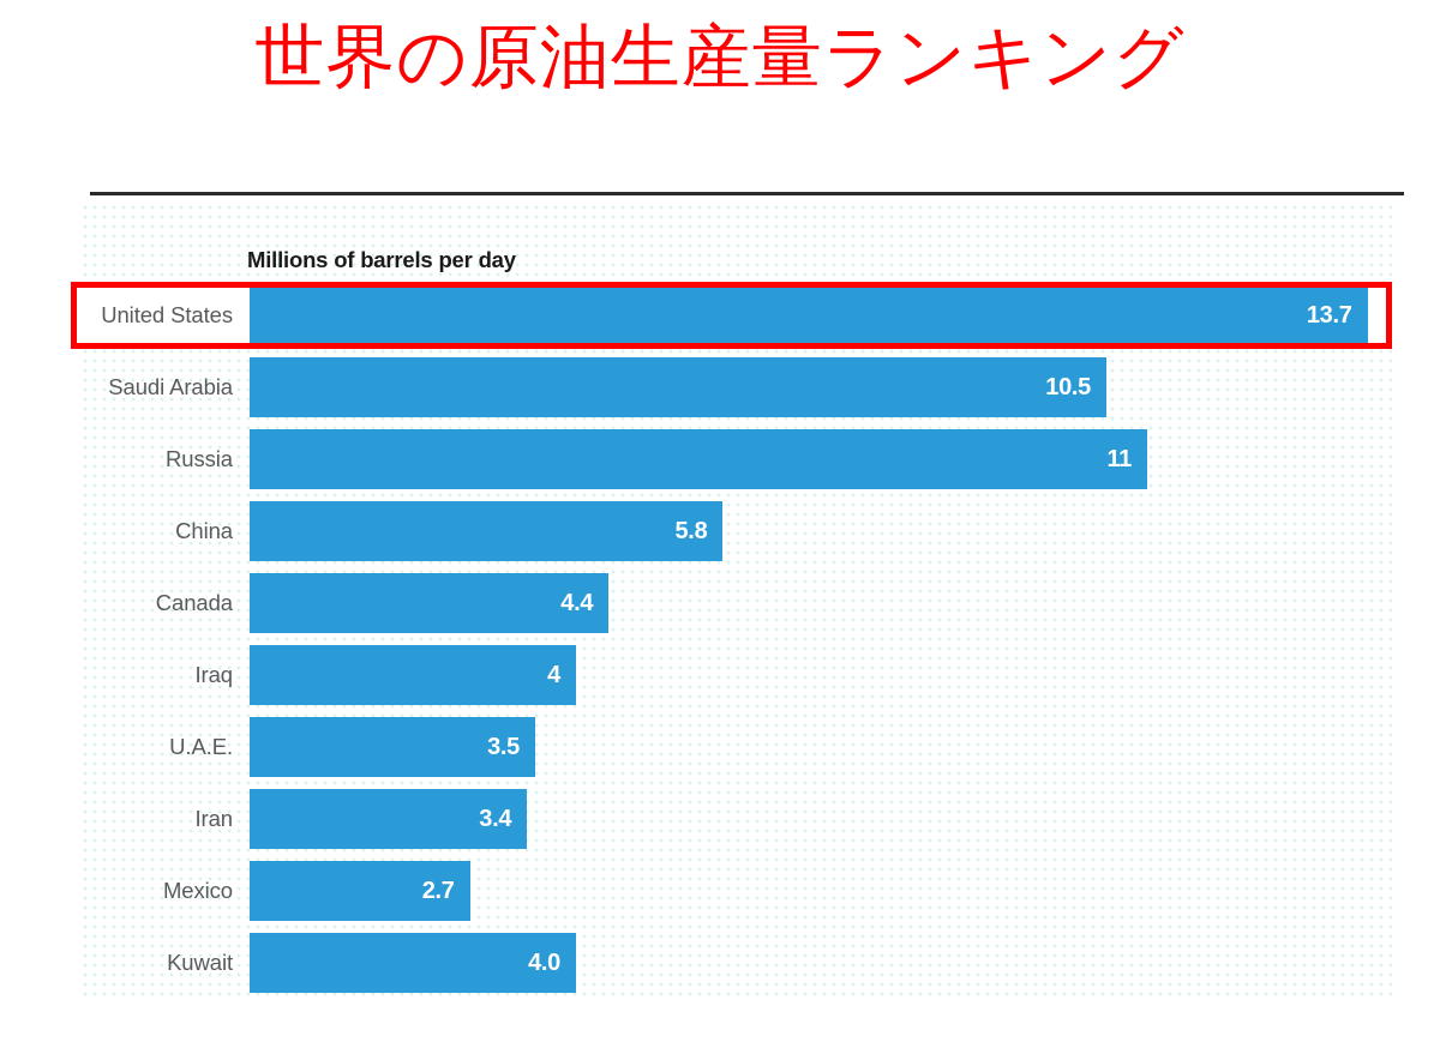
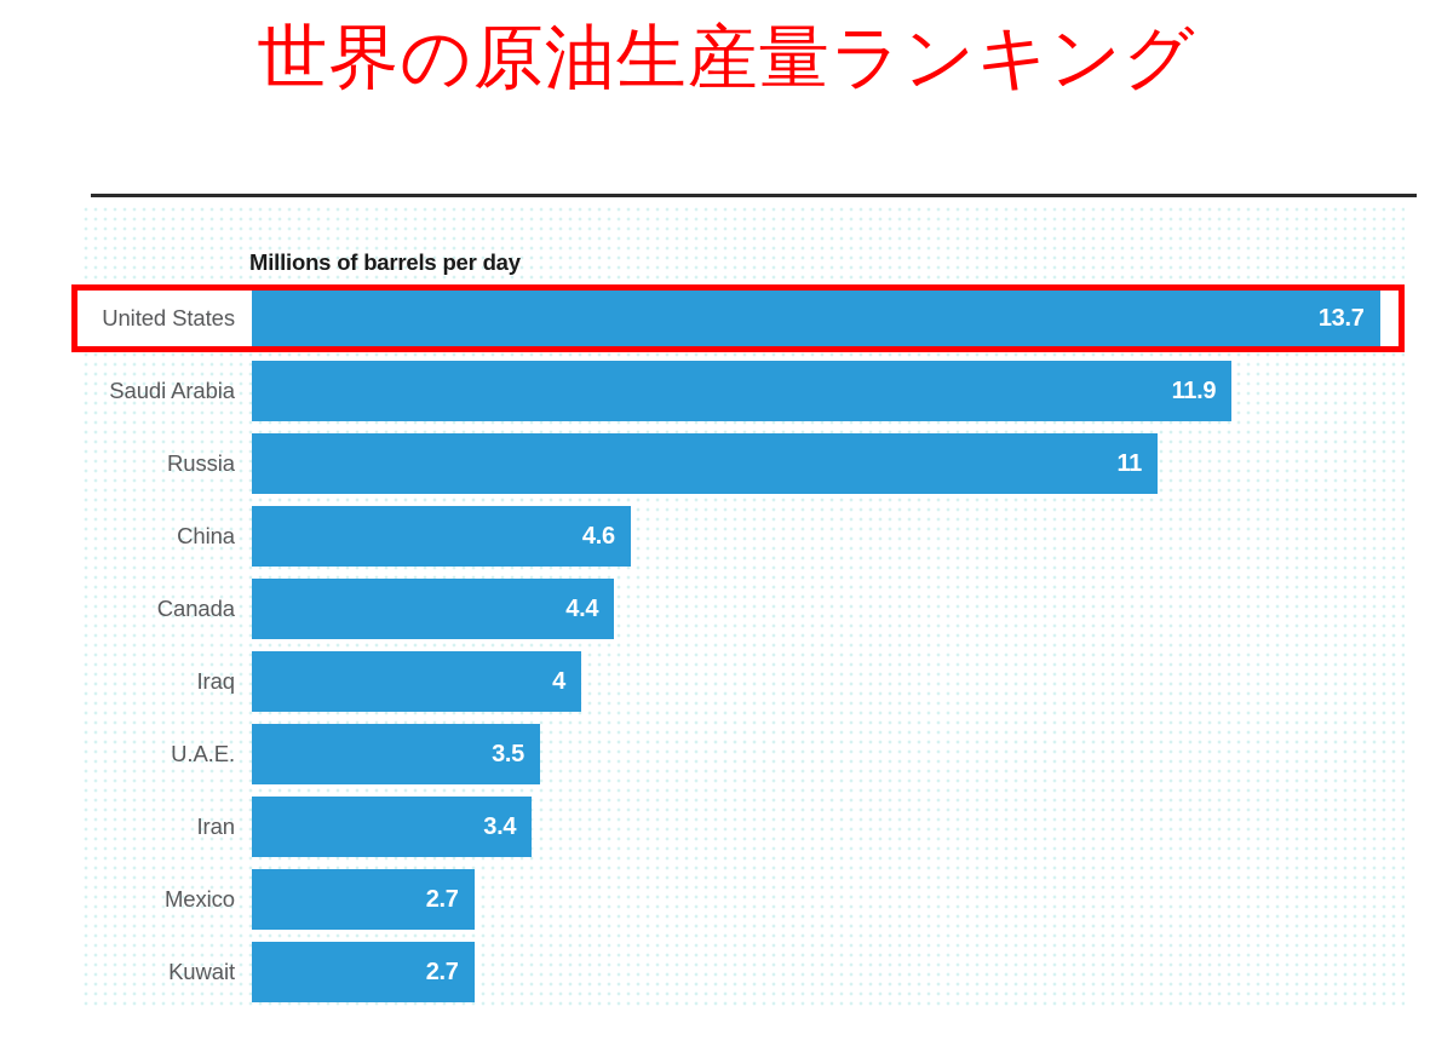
Saudi Arabia: 10.5 -> 11.9
China: 5.8 -> 4.6
Kuwait: 4.0 -> 2.7
